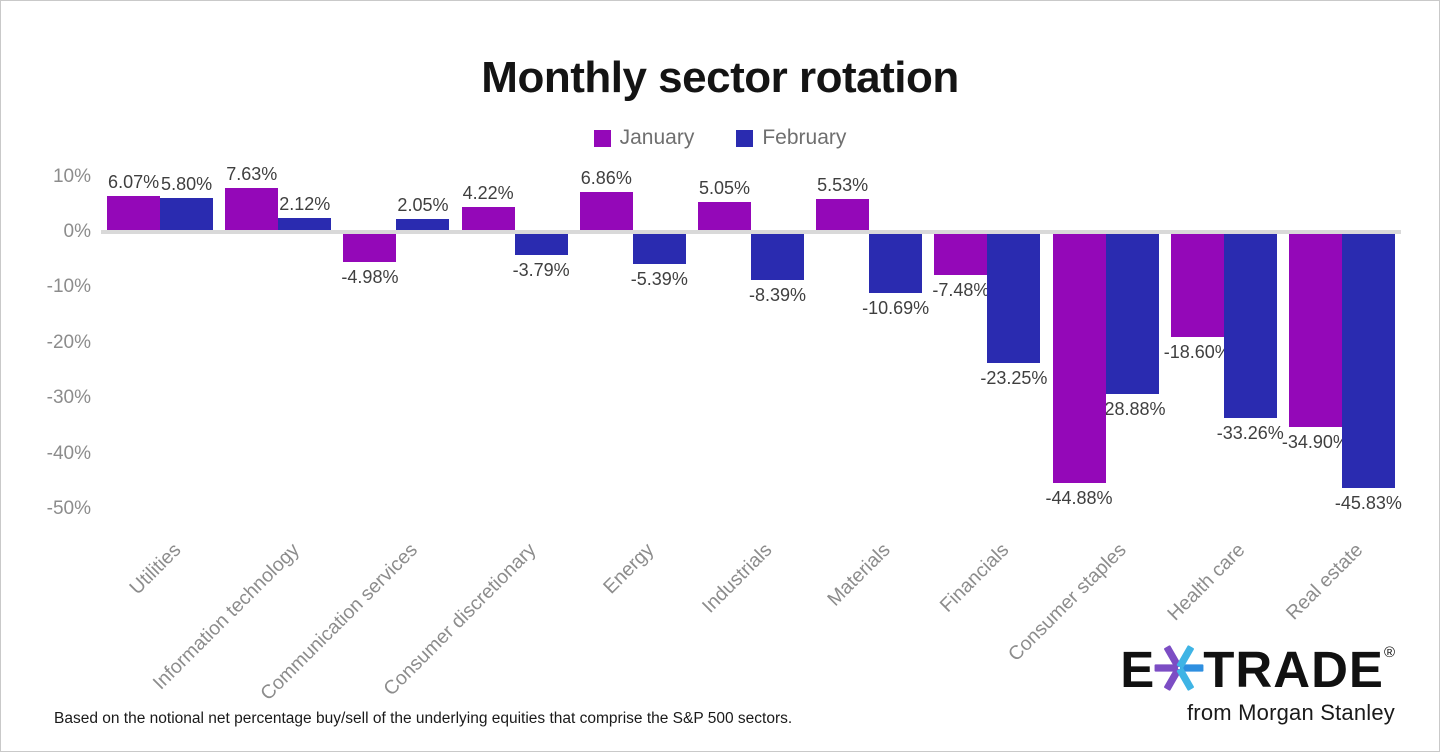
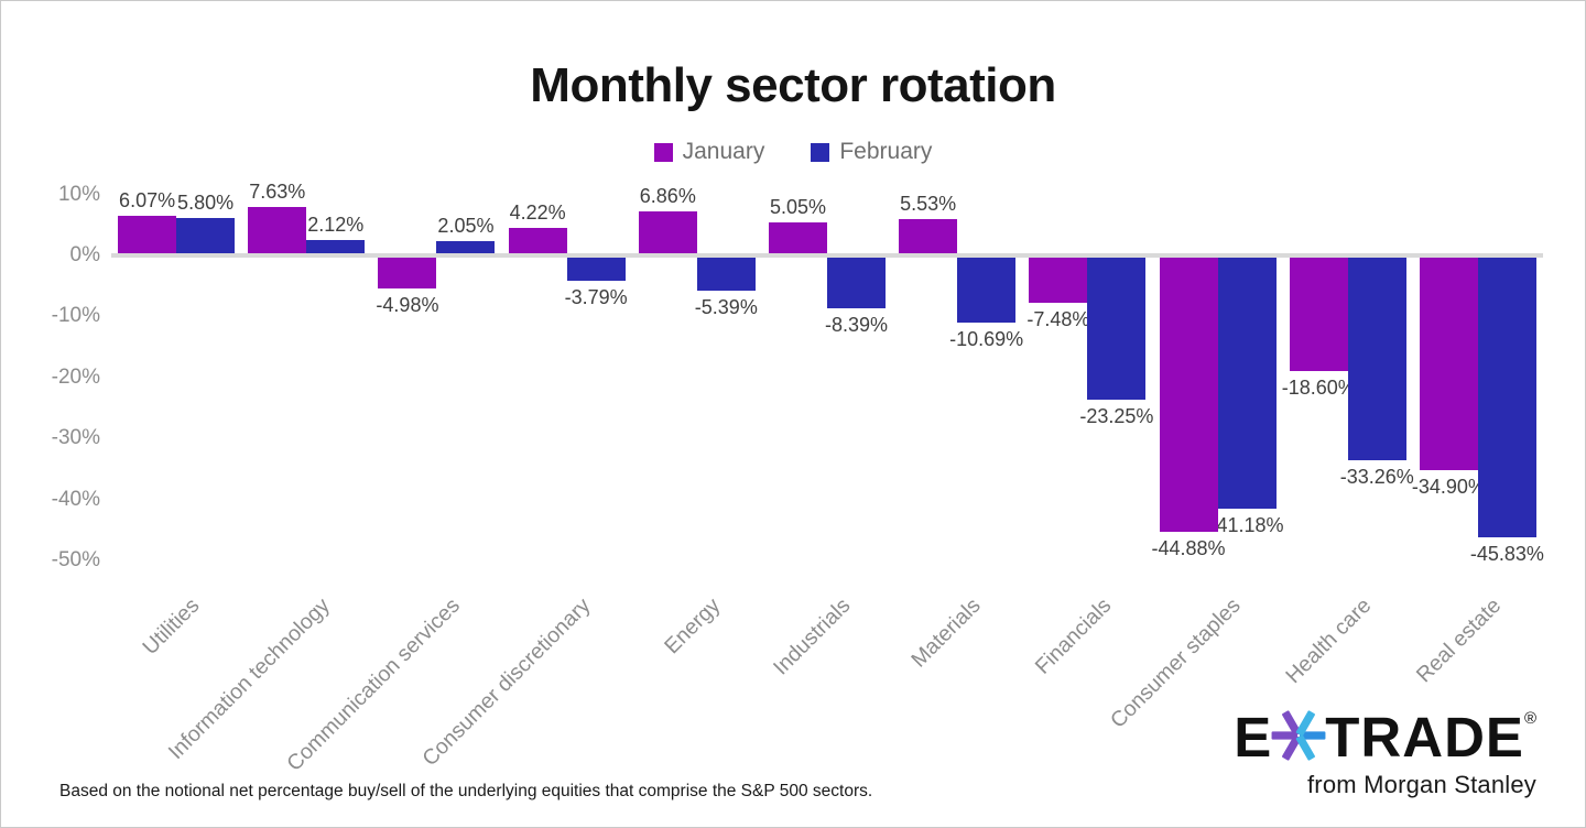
February/Consumer staples: -28.88% -> -41.18%
